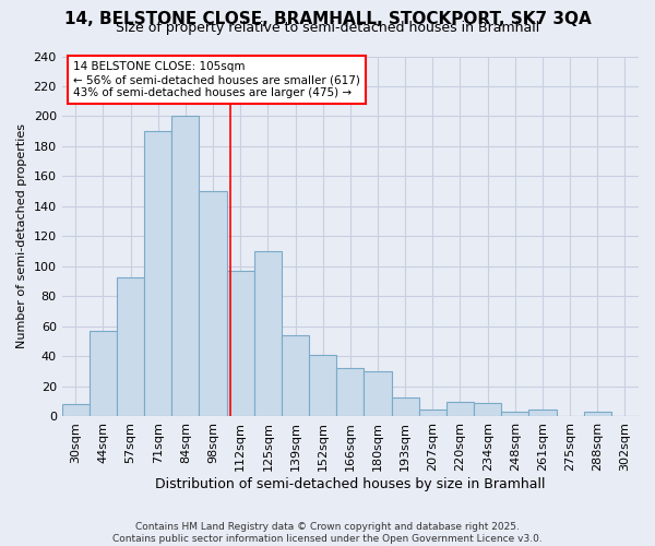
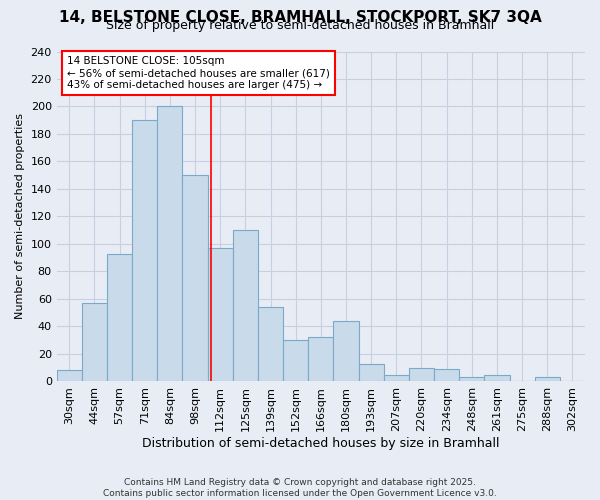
152sqm: 41 -> 30
180sqm: 30 -> 44
